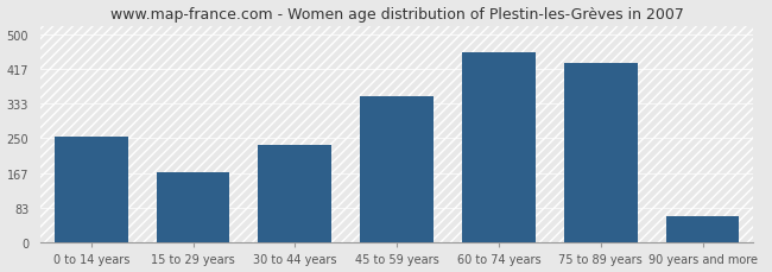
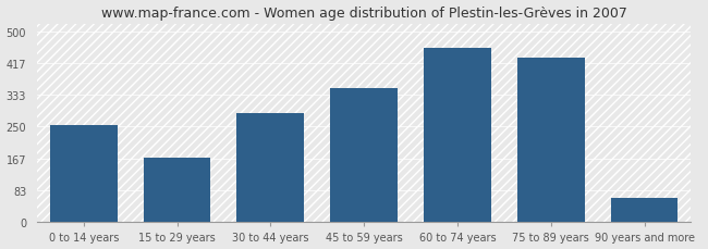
30 to 44 years: 235 -> 285
